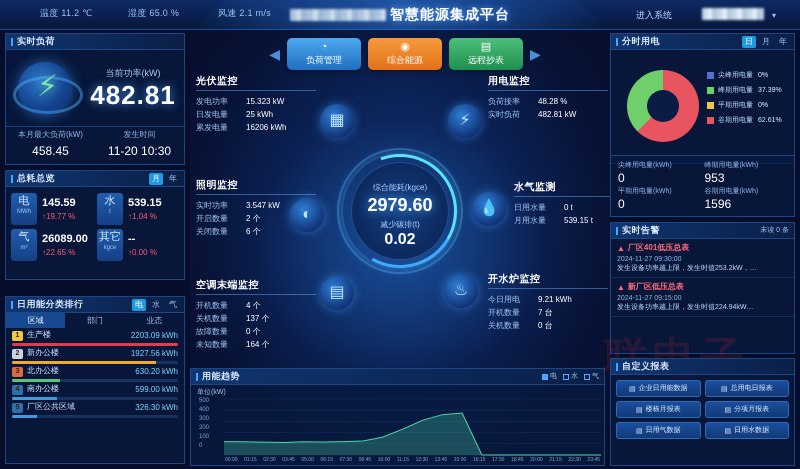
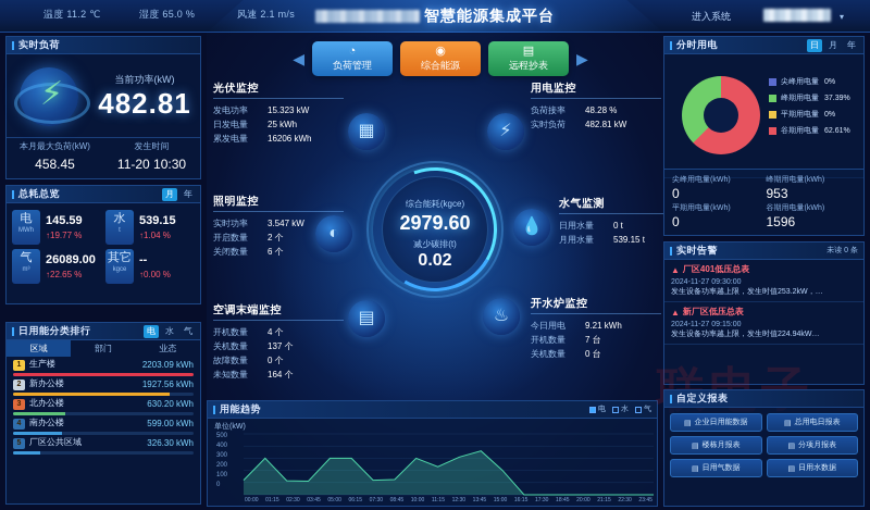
01:15: 100 -> 300
05:00: 100 -> 300
06:15: 100 -> 300
10:00: 200 -> 300
15:00: 400 -> 200
